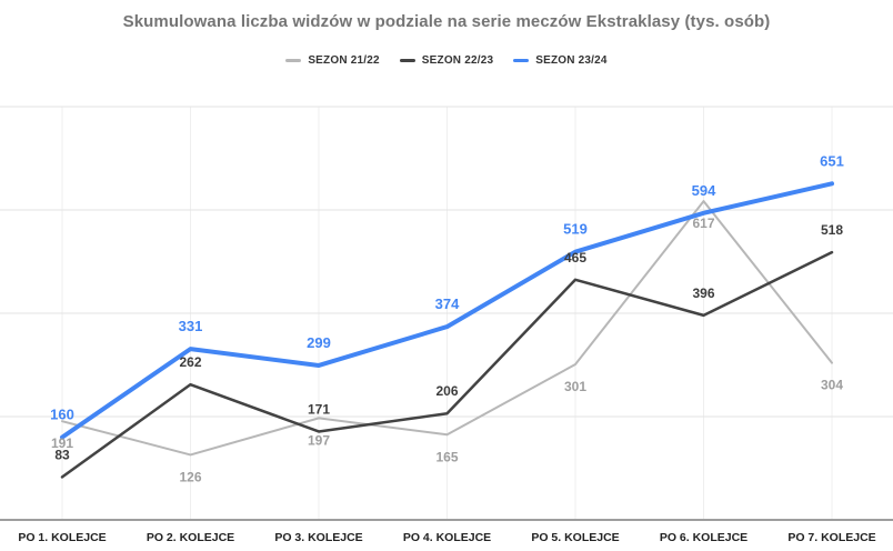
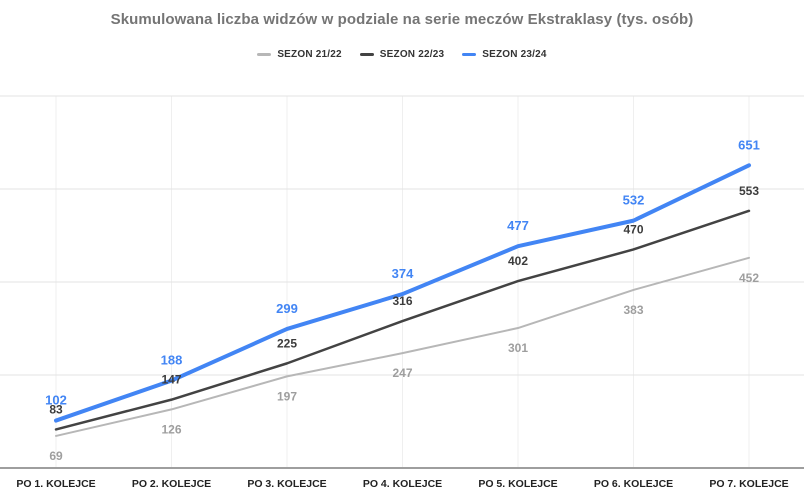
SEZON 21/22/PO 1. KOLEJCE: 191 -> 69
SEZON 23/24/PO 1. KOLEJCE: 160 -> 102
SEZON 22/23/PO 2. KOLEJCE: 262 -> 147
SEZON 23/24/PO 2. KOLEJCE: 331 -> 188
SEZON 22/23/PO 3. KOLEJCE: 171 -> 225
SEZON 21/22/PO 4. KOLEJCE: 165 -> 247
SEZON 22/23/PO 4. KOLEJCE: 206 -> 316
SEZON 22/23/PO 5. KOLEJCE: 465 -> 402
SEZON 23/24/PO 5. KOLEJCE: 519 -> 477
SEZON 21/22/PO 6. KOLEJCE: 617 -> 383
SEZON 22/23/PO 6. KOLEJCE: 396 -> 470
SEZON 23/24/PO 6. KOLEJCE: 594 -> 532
SEZON 21/22/PO 7. KOLEJCE: 304 -> 452
SEZON 22/23/PO 7. KOLEJCE: 518 -> 553
